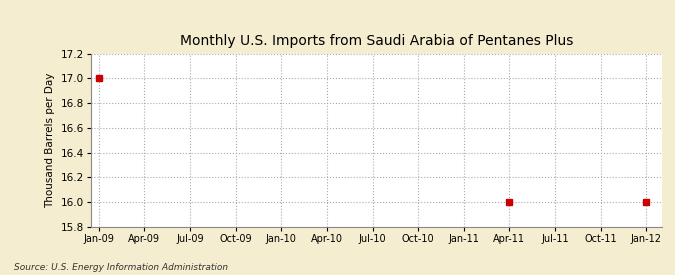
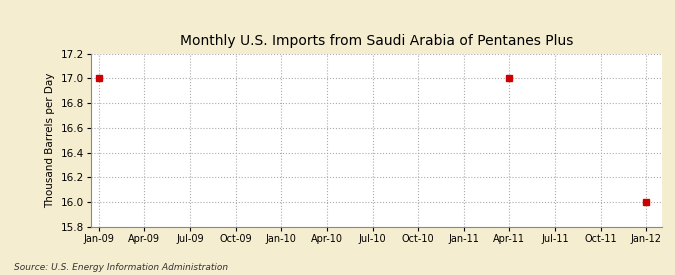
Apr-11: 16 -> 17
